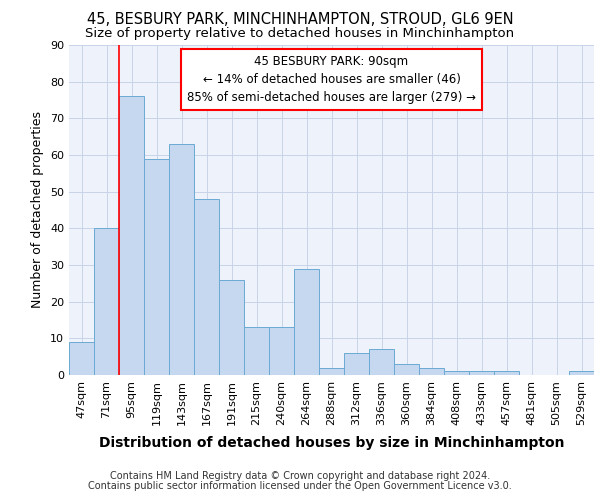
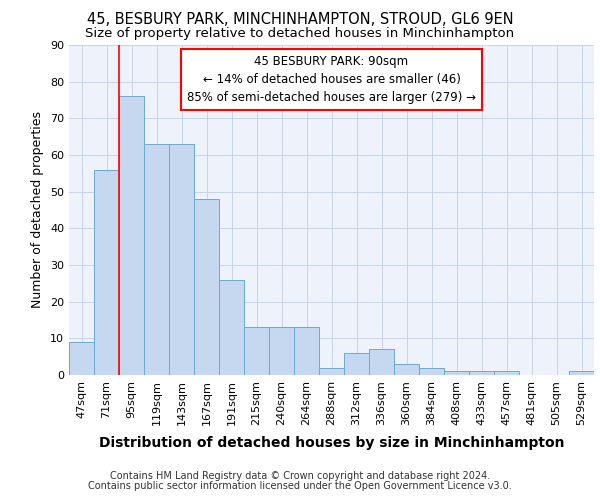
71sqm: 40 -> 56
119sqm: 59 -> 63
264sqm: 29 -> 13
